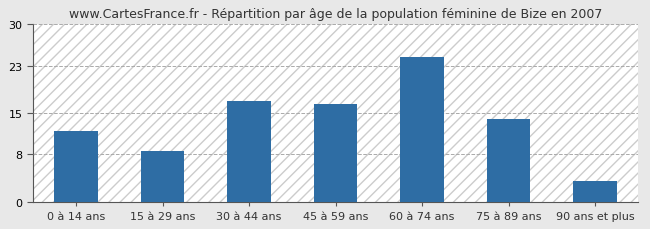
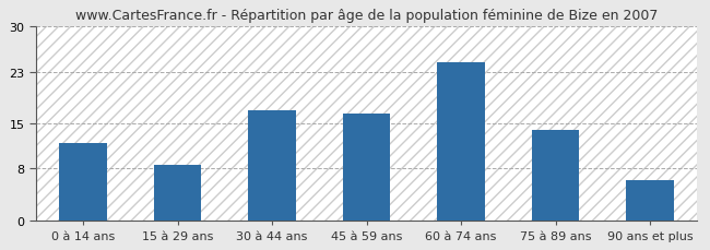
90 ans et plus: 3.5 -> 6.2
